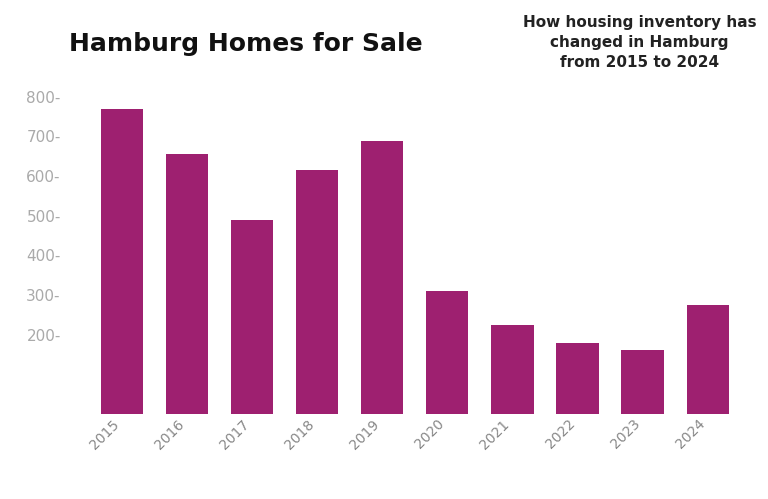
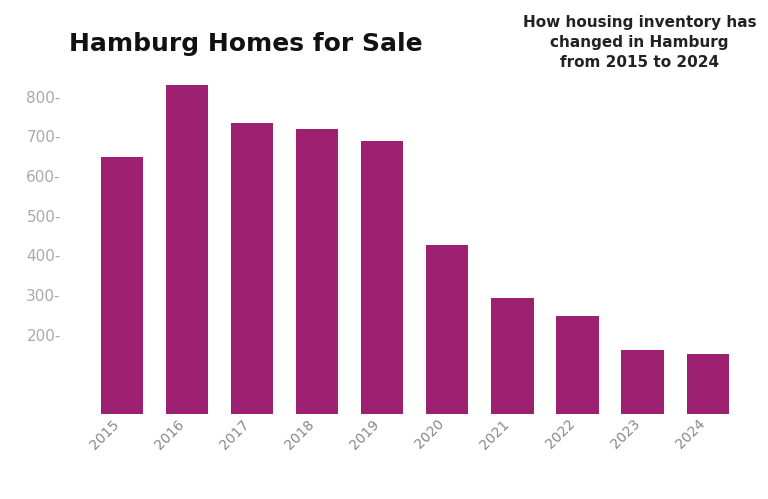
2015: 770- -> 648-
2016: 655- -> 830-
2017: 490- -> 733-
2018: 615- -> 718-
2020: 310- -> 425-
2021: 225- -> 292-
2022: 180- -> 248-
2024: 275- -> 152-
